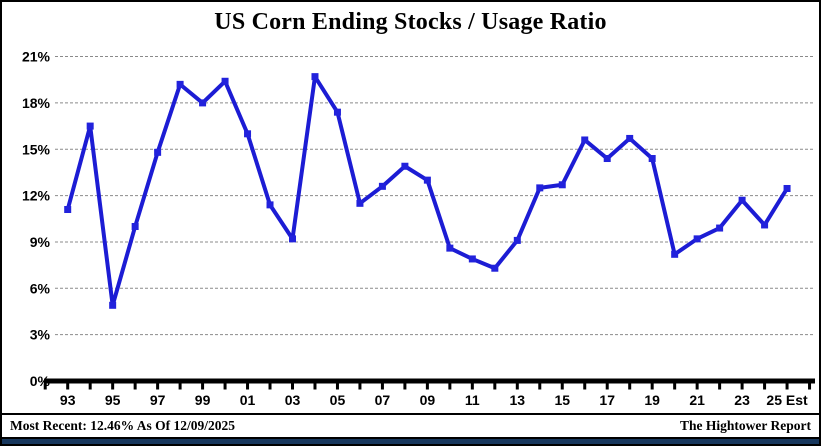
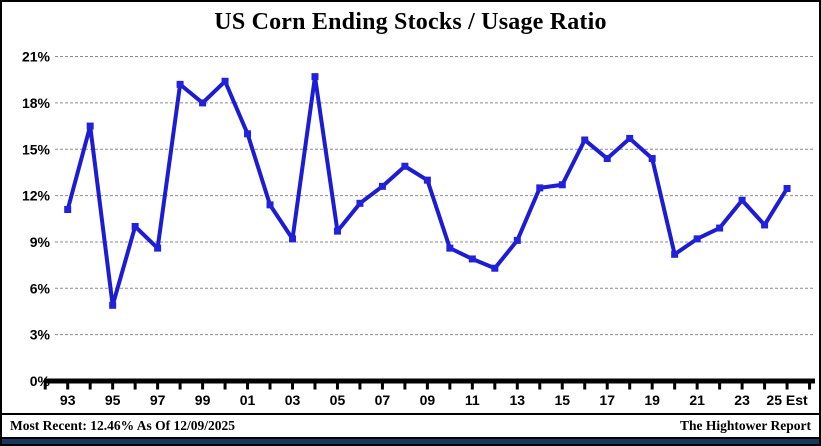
97: 14.8% -> 8.6%
05: 17.4% -> 9.7%
